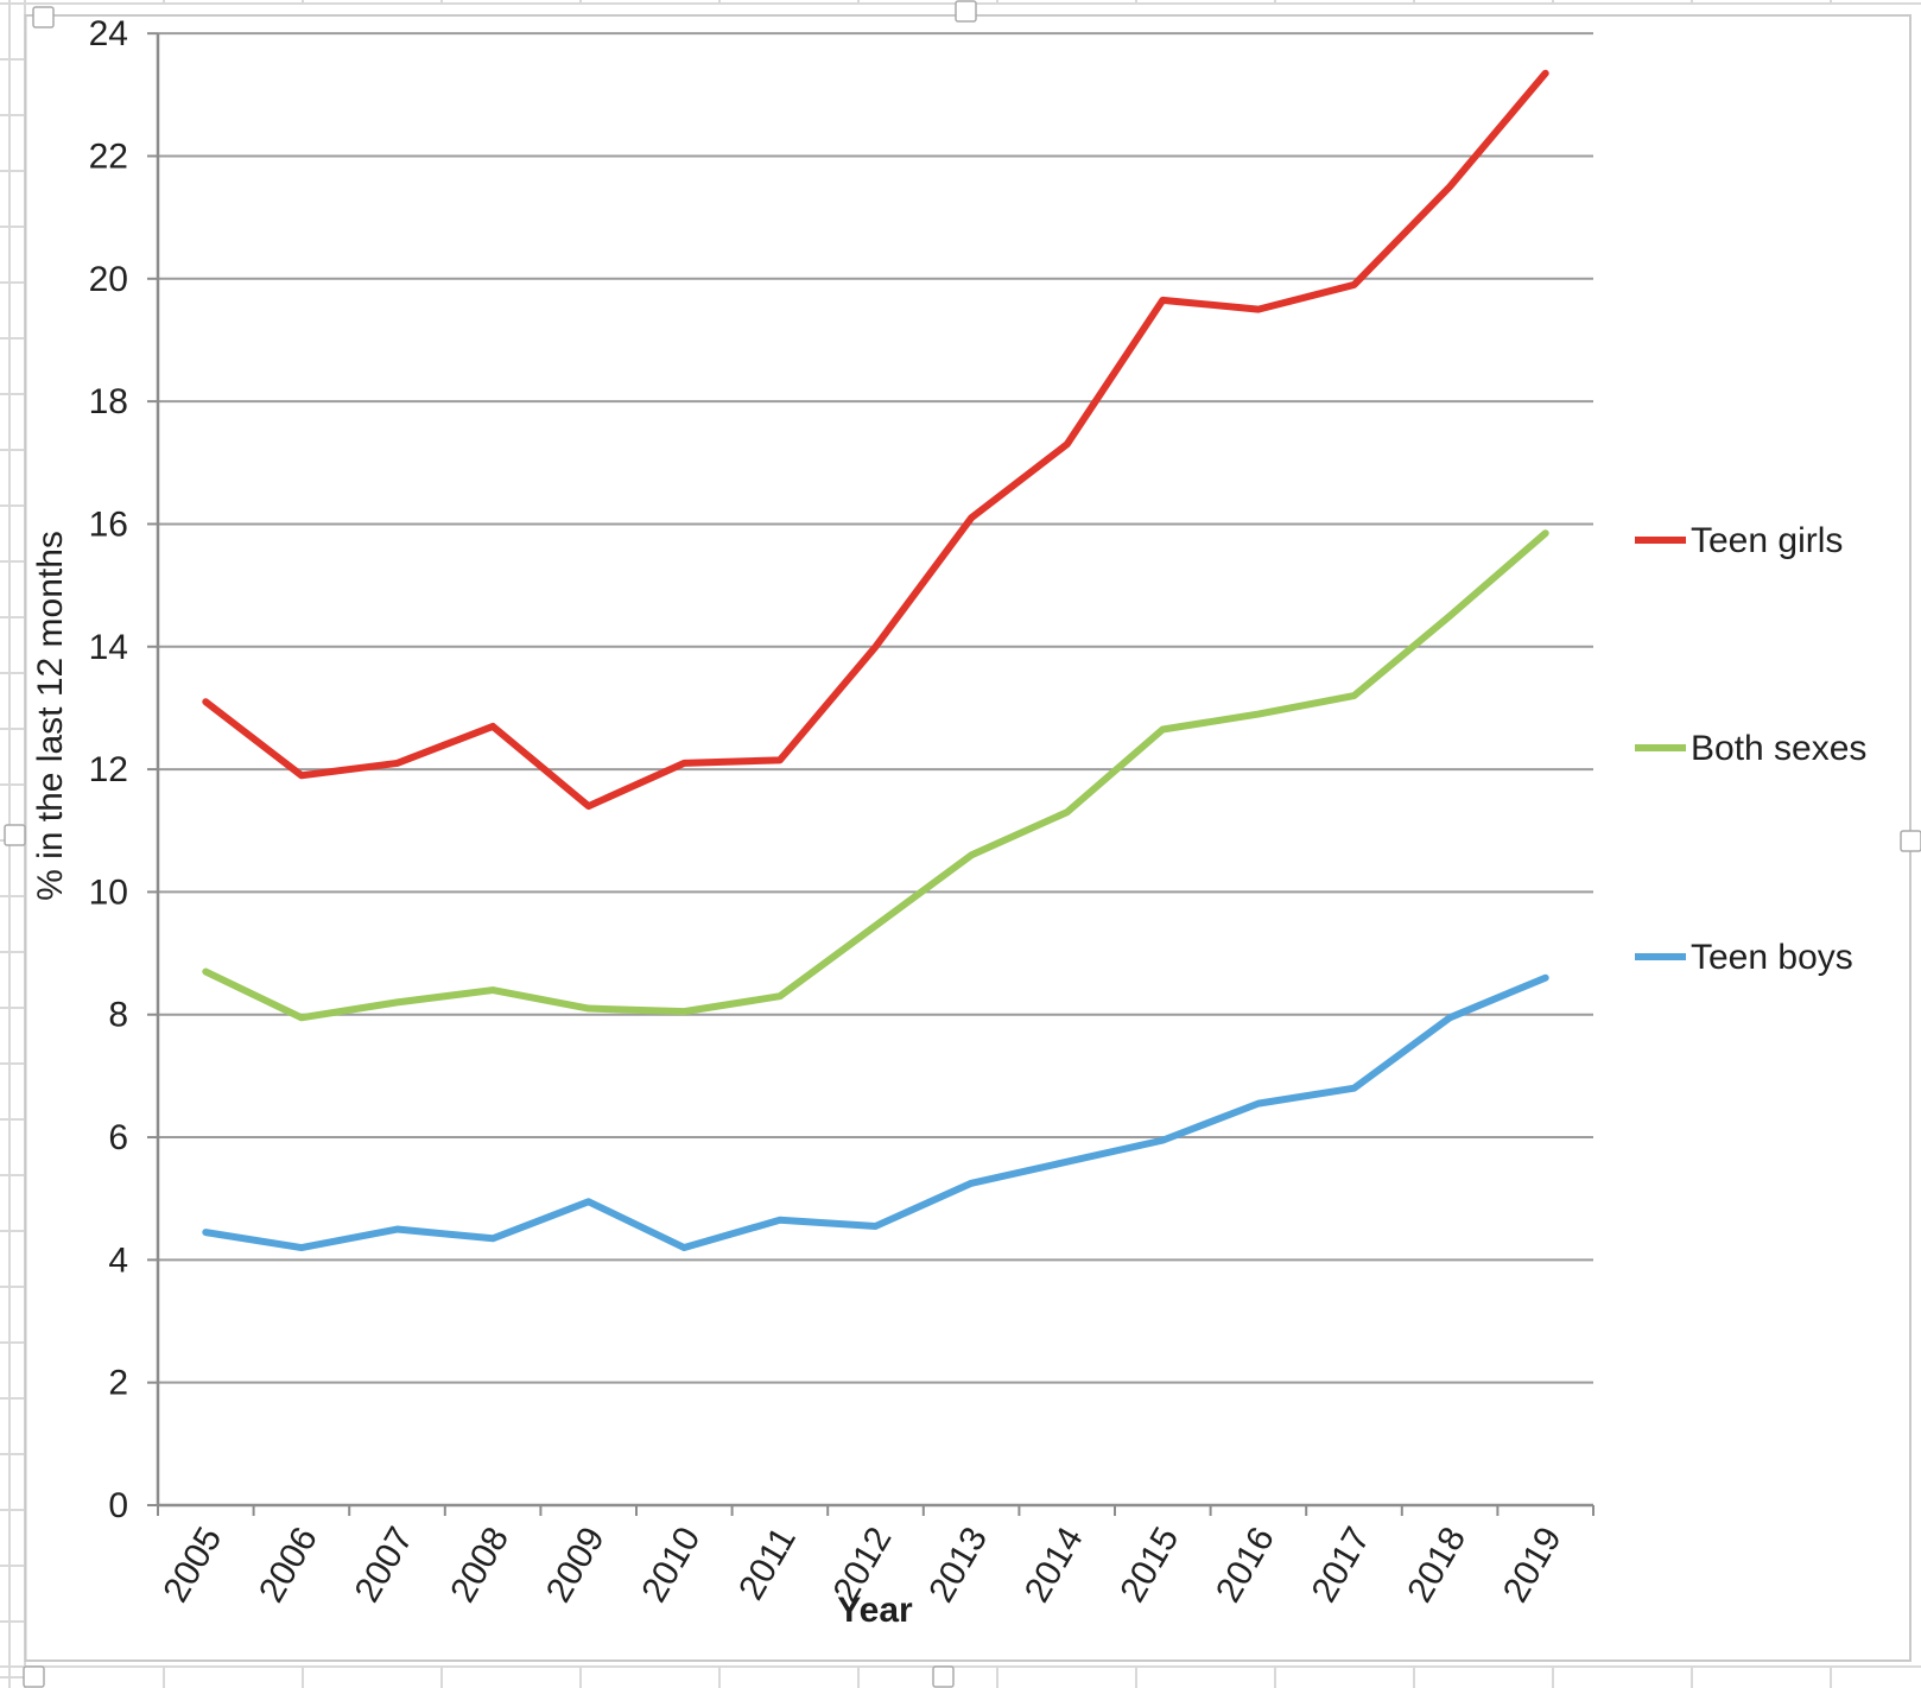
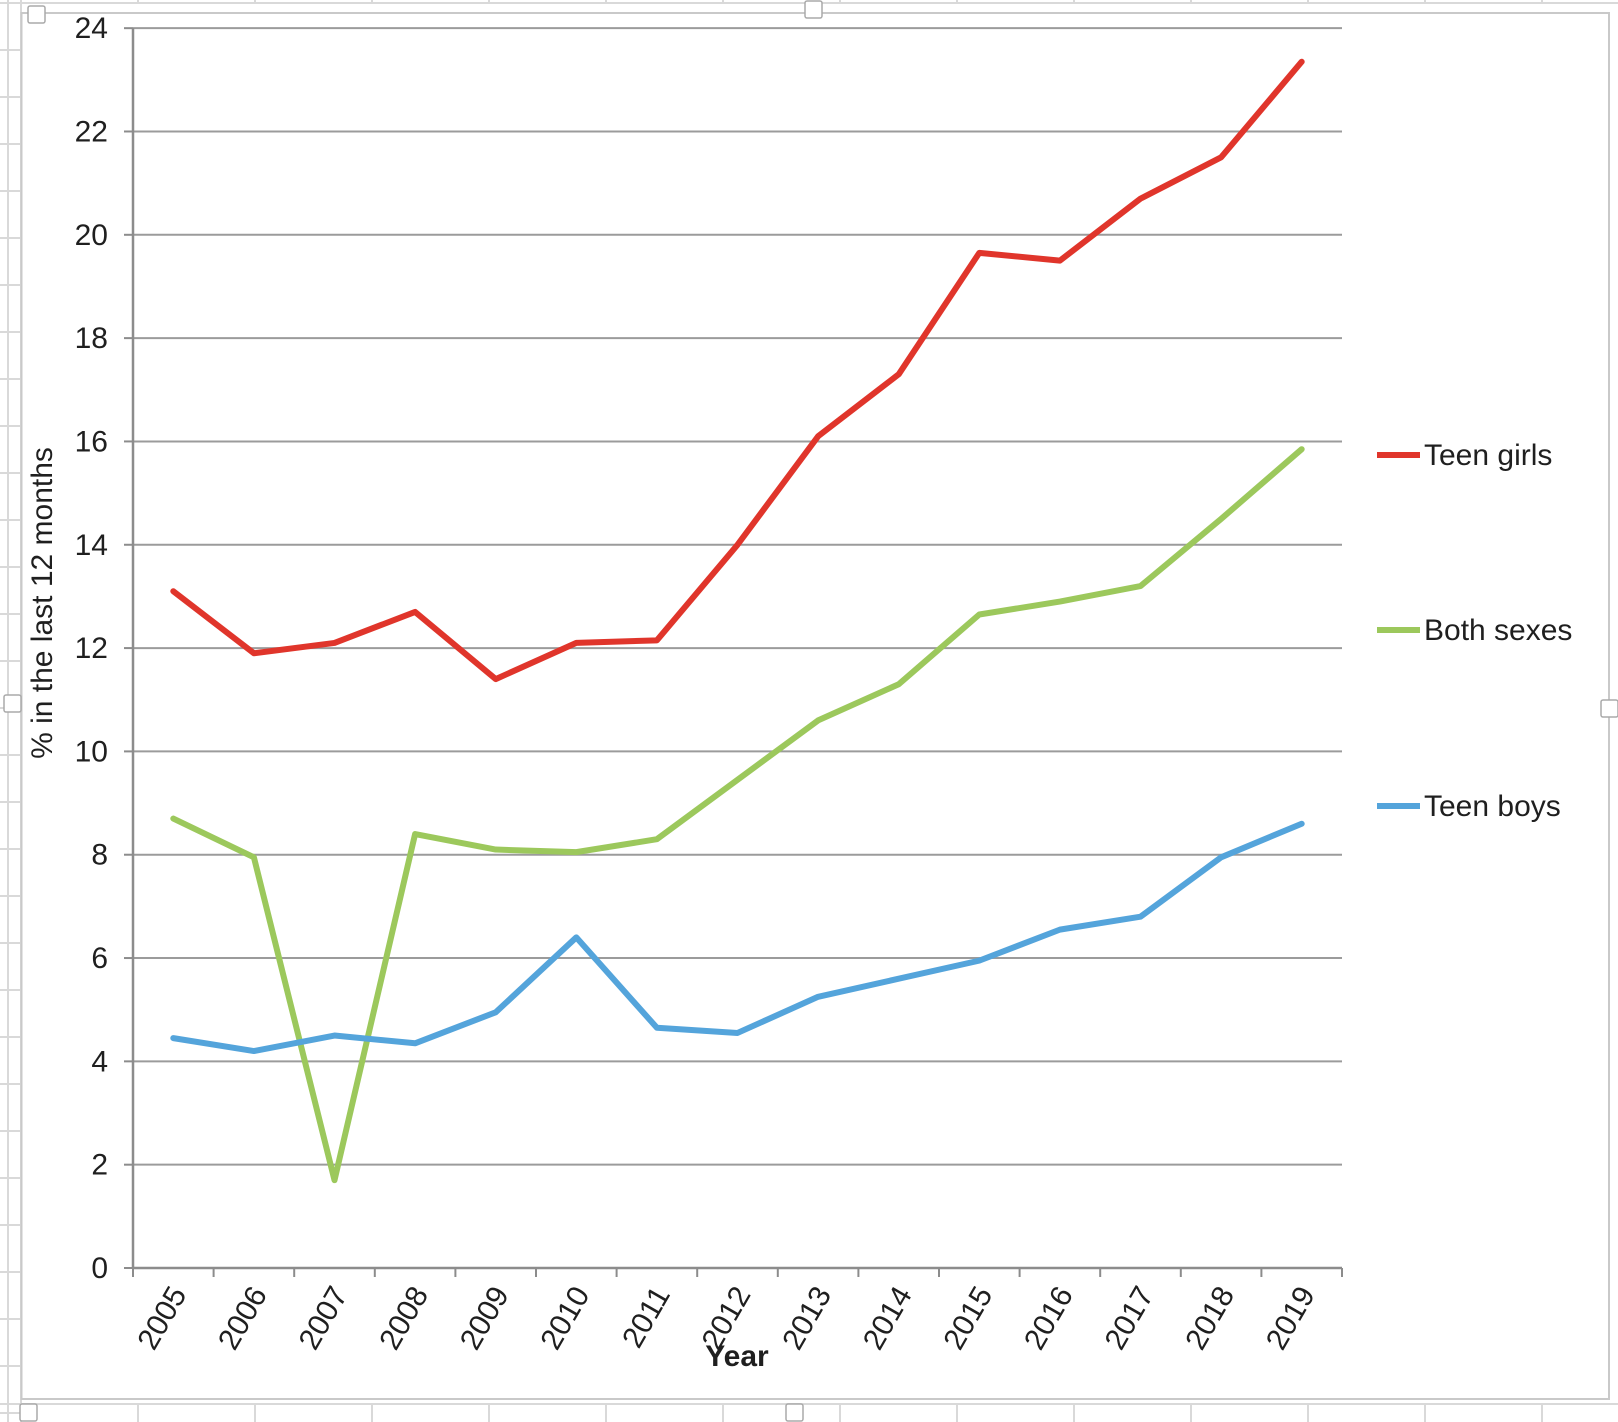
Both sexes/2007: 8.2 -> 1.7
Teen boys/2010: 4.2 -> 6.4
Teen girls/2017: 19.9 -> 20.7
